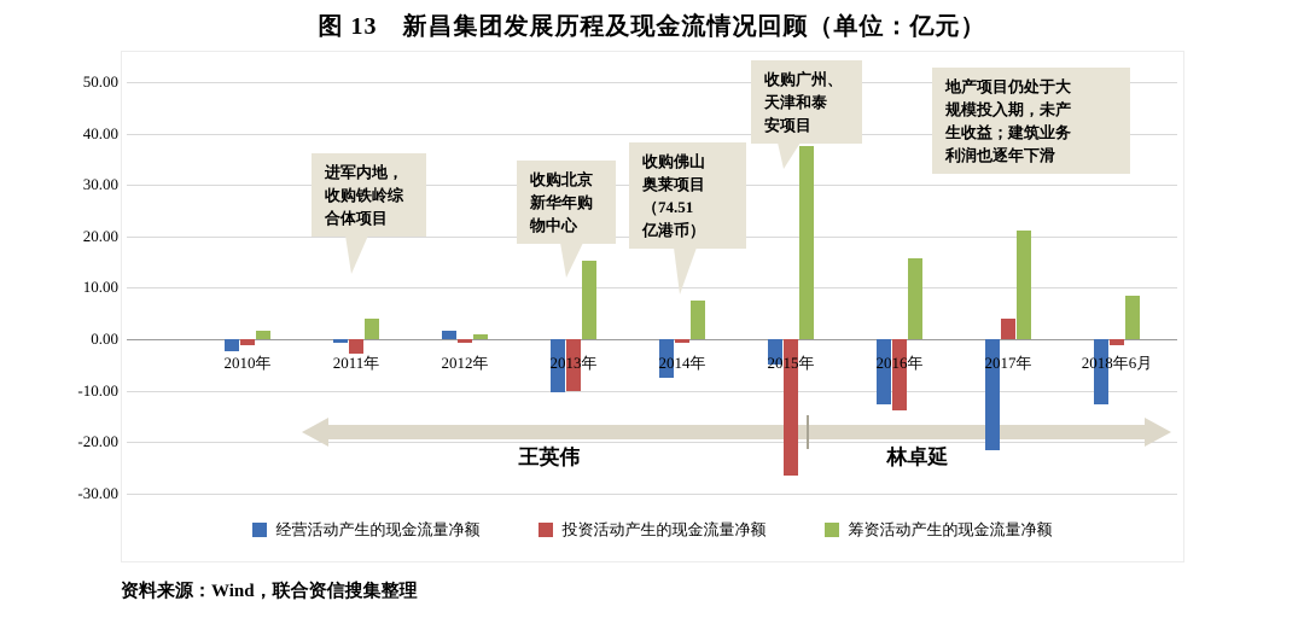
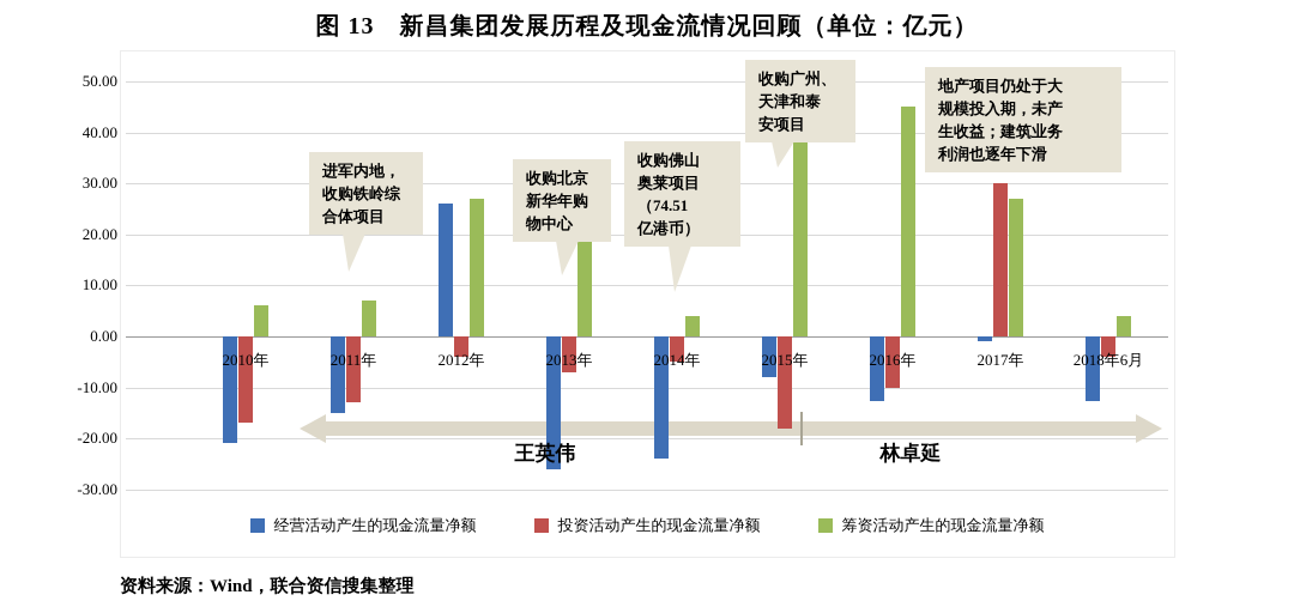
经营活动产生的现金流量净额/2010年: -2 -> -21
投资活动产生的现金流量净额/2010年: -1 -> -17
筹资活动产生的现金流量净额/2010年: 2 -> 6
经营活动产生的现金流量净额/2011年: -1 -> -15
投资活动产生的现金流量净额/2011年: -3 -> -13
筹资活动产生的现金流量净额/2011年: 4 -> 7
经营活动产生的现金流量净额/2012年: 2 -> 26
投资活动产生的现金流量净额/2012年: -1 -> -4
筹资活动产生的现金流量净额/2012年: 1 -> 27
经营活动产生的现金流量净额/2013年: -10 -> -26
投资活动产生的现金流量净额/2013年: -10 -> -7
筹资活动产生的现金流量净额/2013年: 15 -> 22
经营活动产生的现金流量净额/2014年: -8 -> -24
投资活动产生的现金流量净额/2014年: -1 -> -5
筹资活动产生的现金流量净额/2014年: 7 -> 4
经营活动产生的现金流量净额/2015年: -5 -> -8
投资活动产生的现金流量净额/2015年: -27 -> -18
筹资活动产生的现金流量净额/2015年: 38 -> 40
投资活动产生的现金流量净额/2016年: -14 -> -10
筹资活动产生的现金流量净额/2016年: 16 -> 45
经营活动产生的现金流量净额/2017年: -22 -> -1
投资活动产生的现金流量净额/2017年: 4 -> 30
筹资活动产生的现金流量净额/2017年: 21 -> 27
投资活动产生的现金流量净额/2018年6月: -1 -> -4
筹资活动产生的现金流量净额/2018年6月: 8 -> 4
